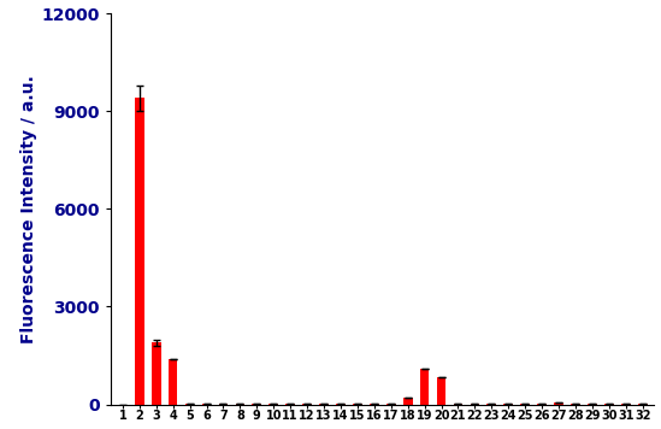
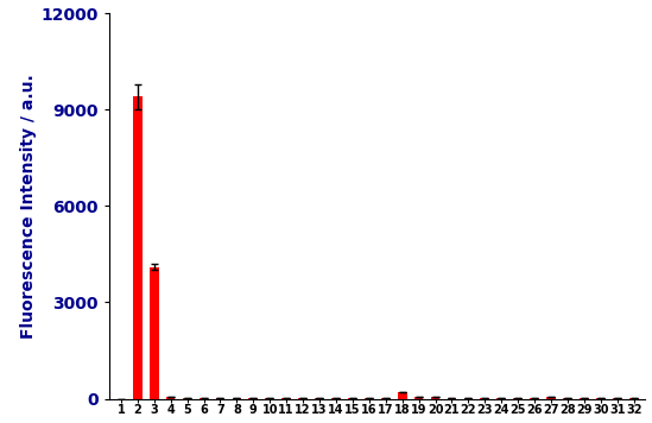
3: 1900 -> 4100
4: 1400 -> 60
19: 1100 -> 50
20: 850 -> 50
